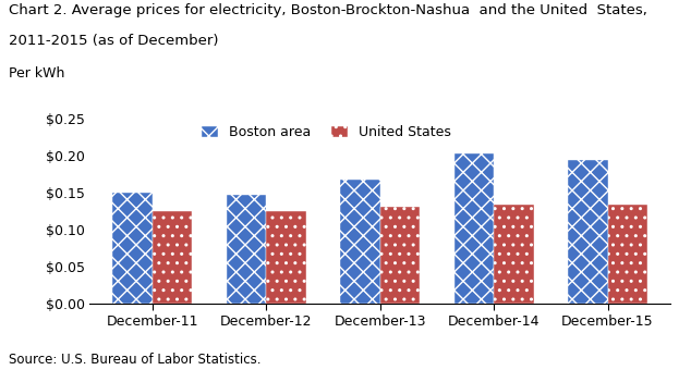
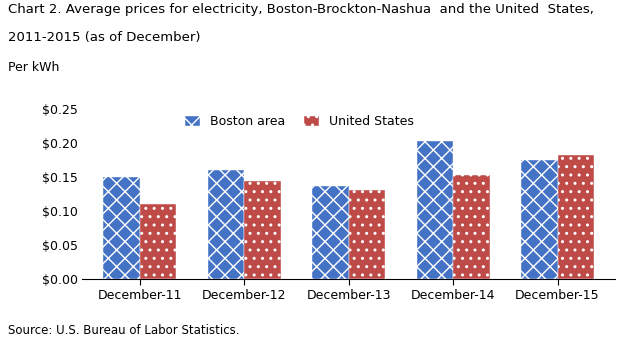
United States/December-11: $0.125 -> $0.110
Boston area/December-12: $0.147 -> $0.160
United States/December-12: $0.125 -> $0.144
Boston area/December-13: $0.167 -> $0.136
United States/December-14: $0.134 -> $0.152
Boston area/December-15: $0.194 -> $0.174
United States/December-15: $0.133 -> $0.182
